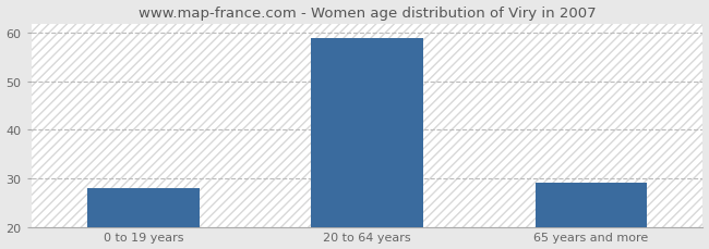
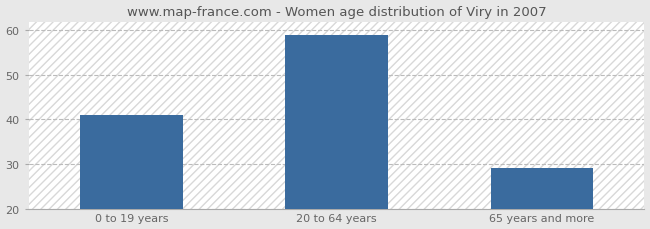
0 to 19 years: 28 -> 41
